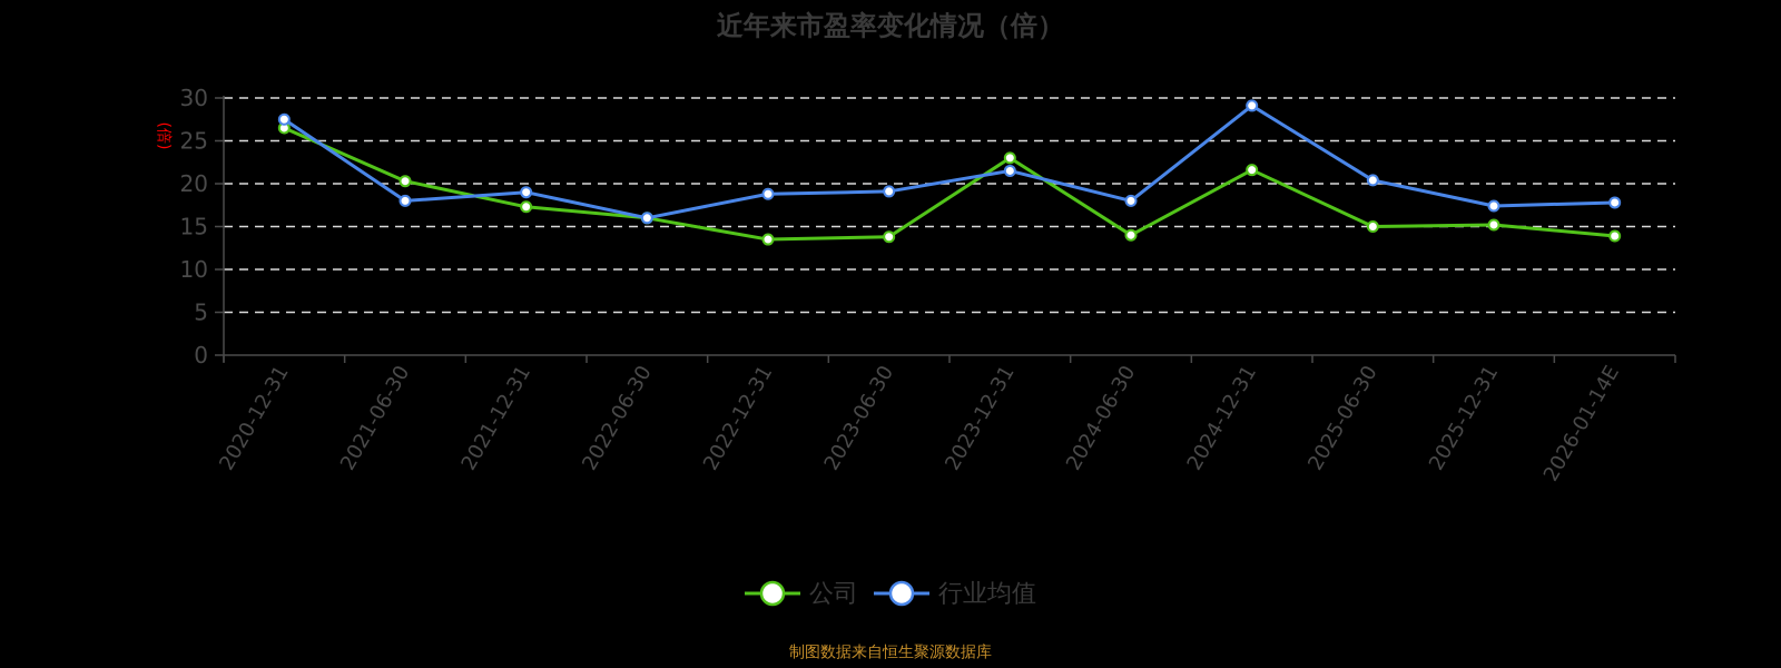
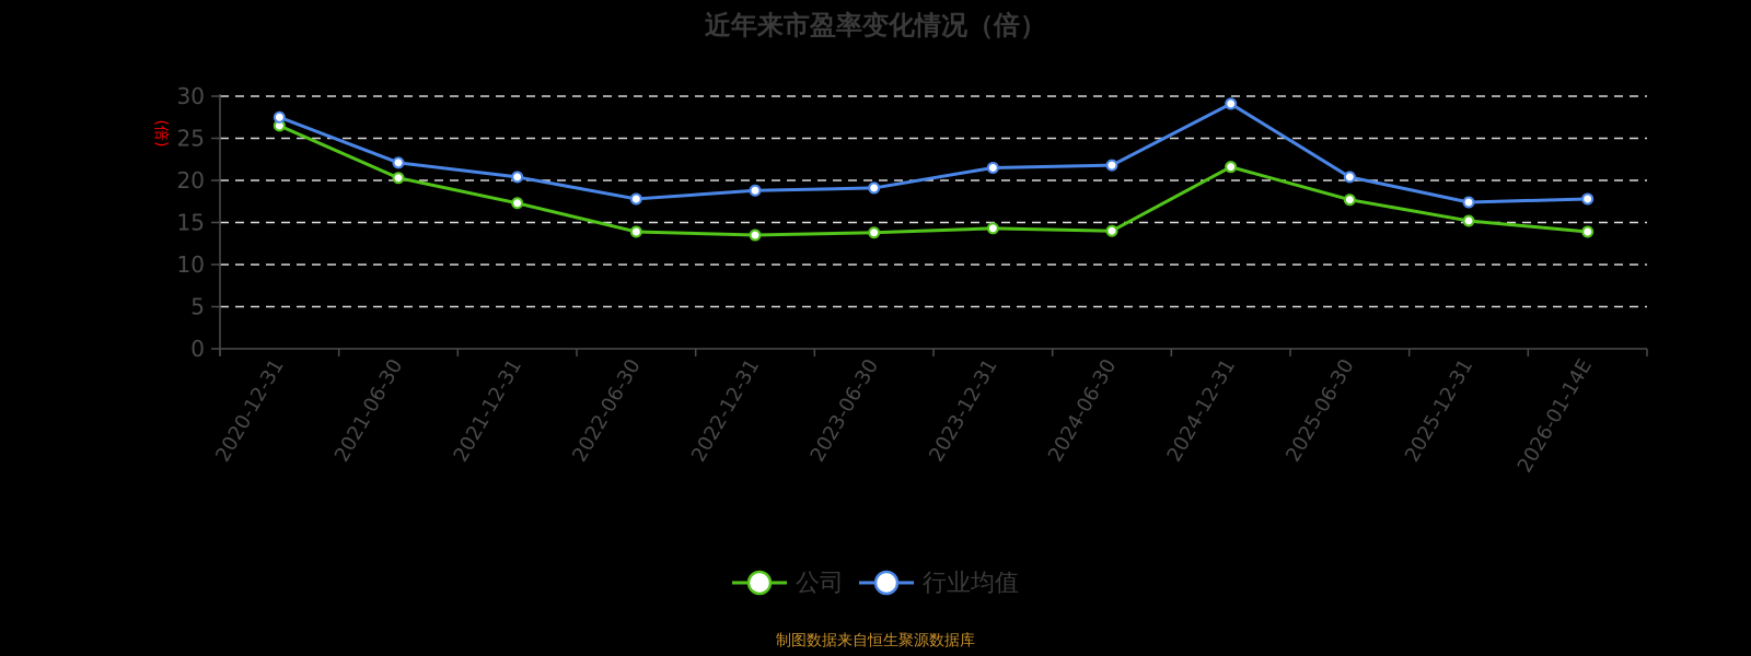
行业均值/2021-06-30: 18 -> 22
行业均值/2021-12-31: 19 -> 20
公司/2022-06-30: 16 -> 14
行业均值/2022-06-30: 16 -> 18
公司/2023-12-31: 23 -> 14
行业均值/2024-06-30: 18 -> 22
公司/2025-06-30: 15 -> 18
